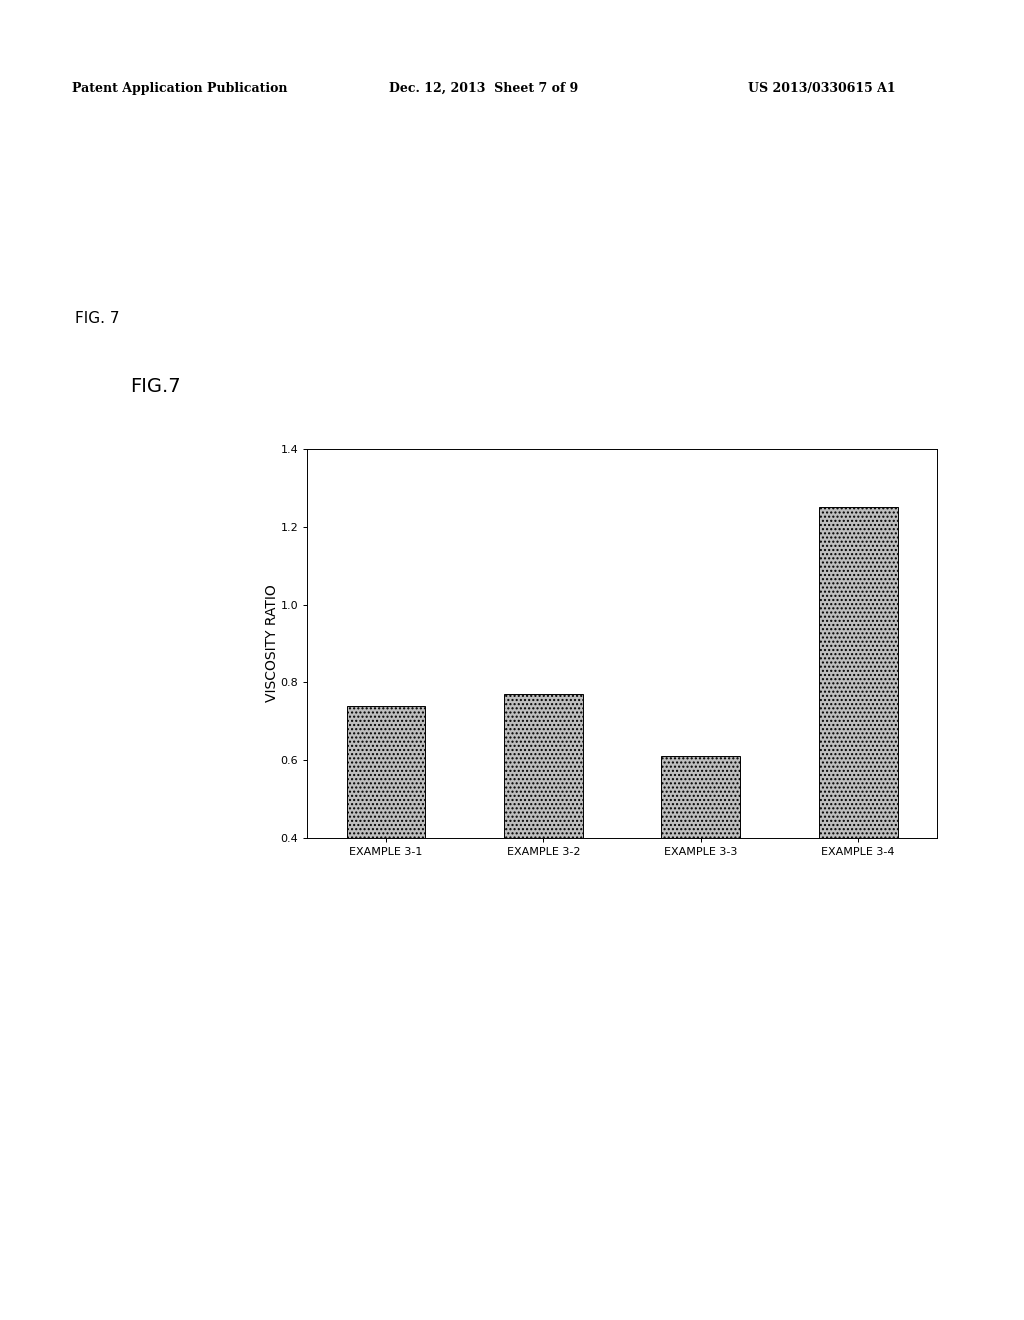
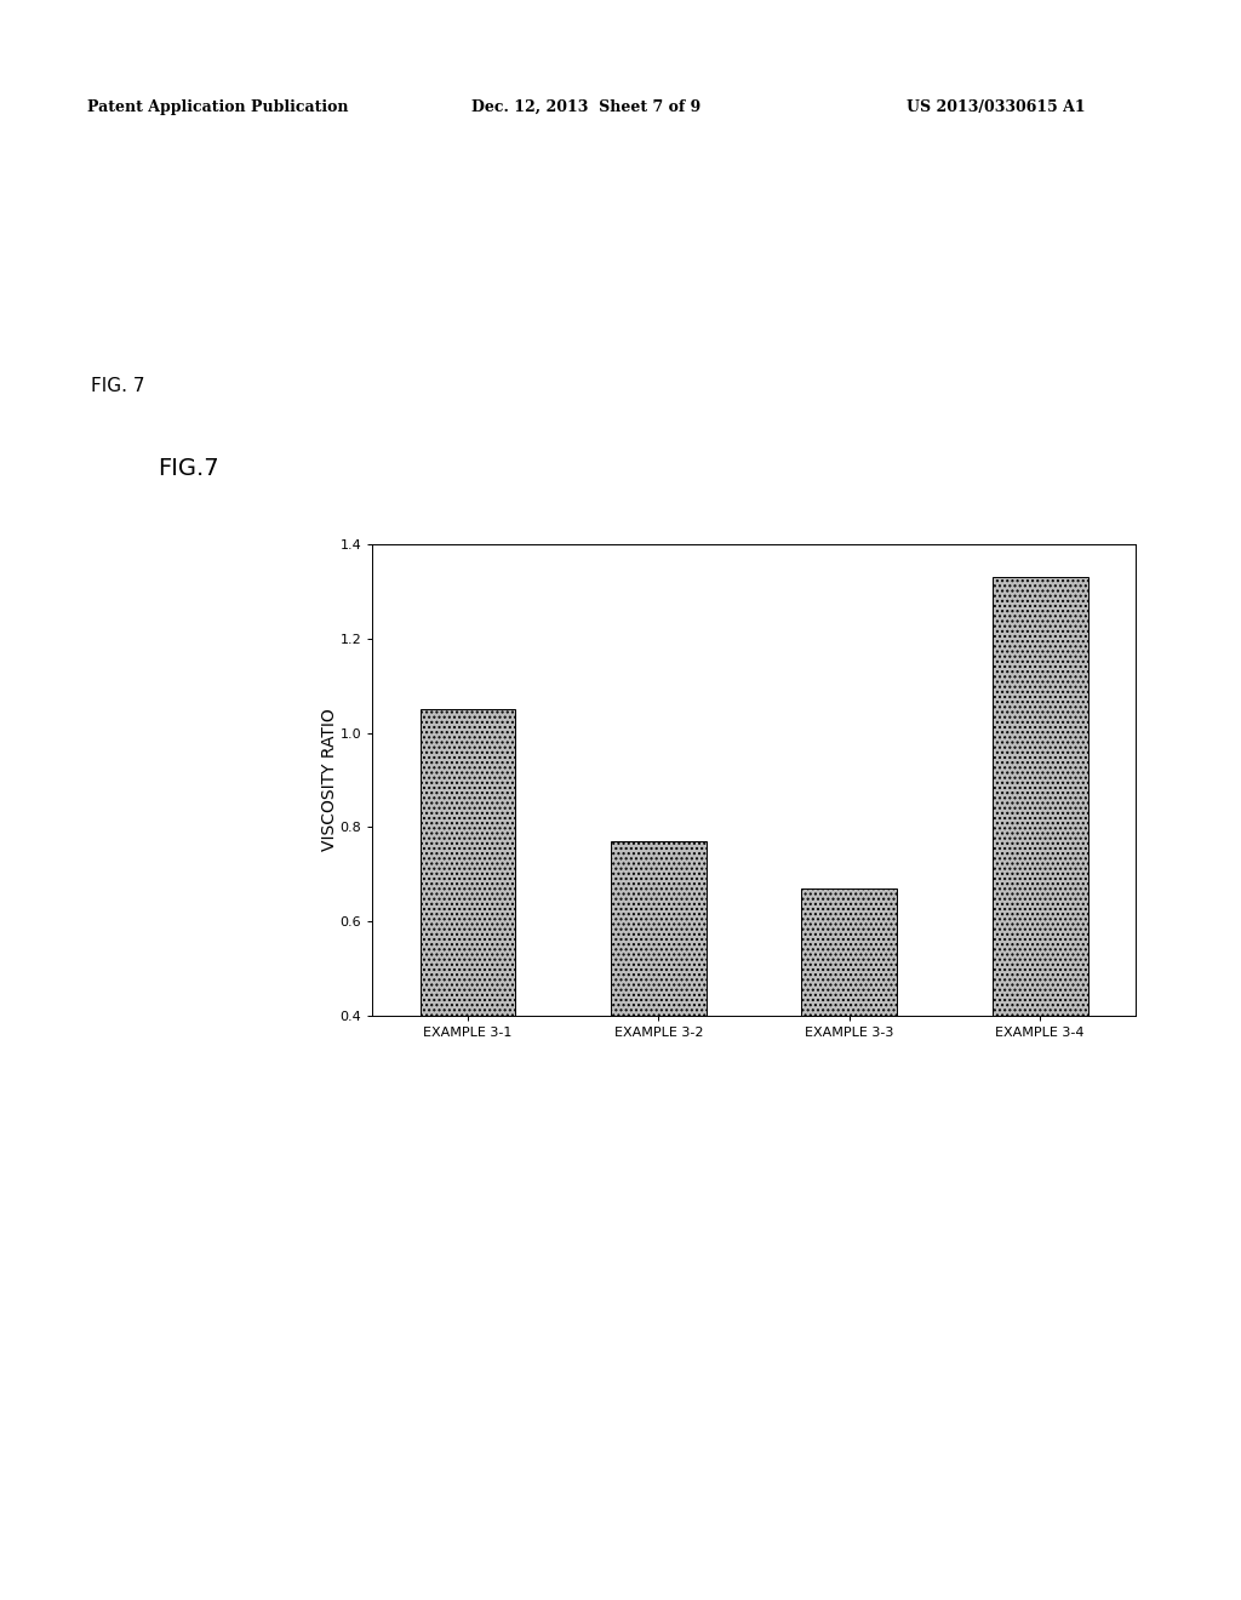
EXAMPLE 3-1: 0.74 -> 1.05
EXAMPLE 3-3: 0.61 -> 0.67
EXAMPLE 3-4: 1.25 -> 1.33
